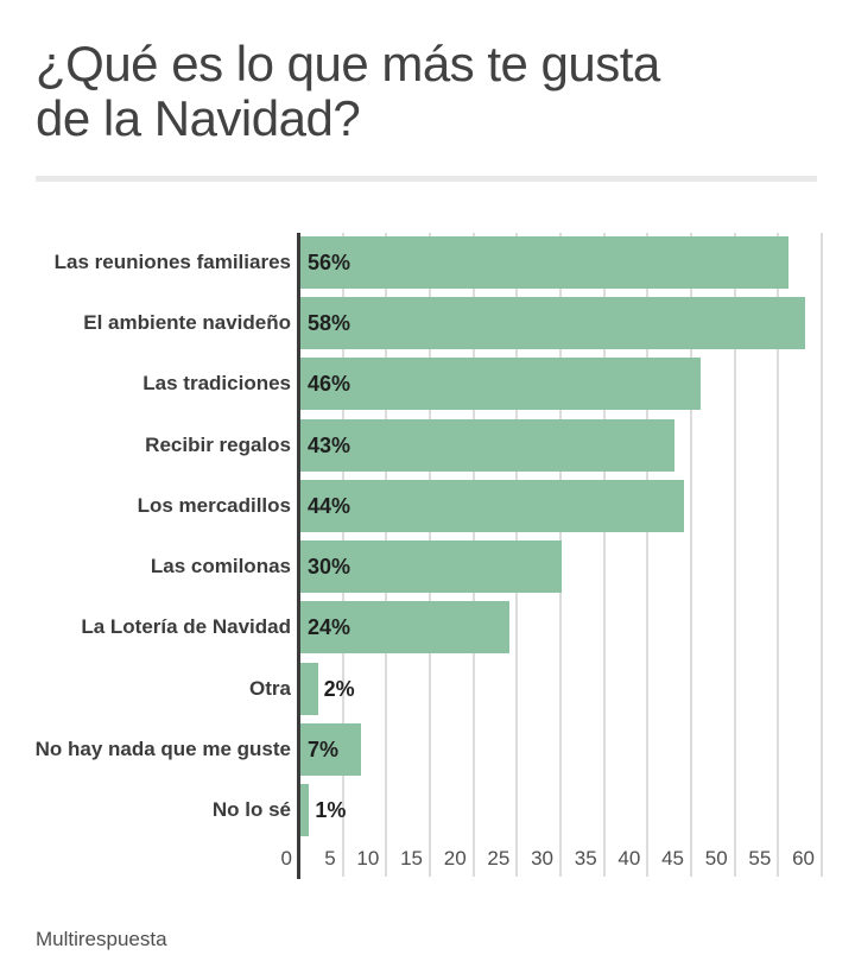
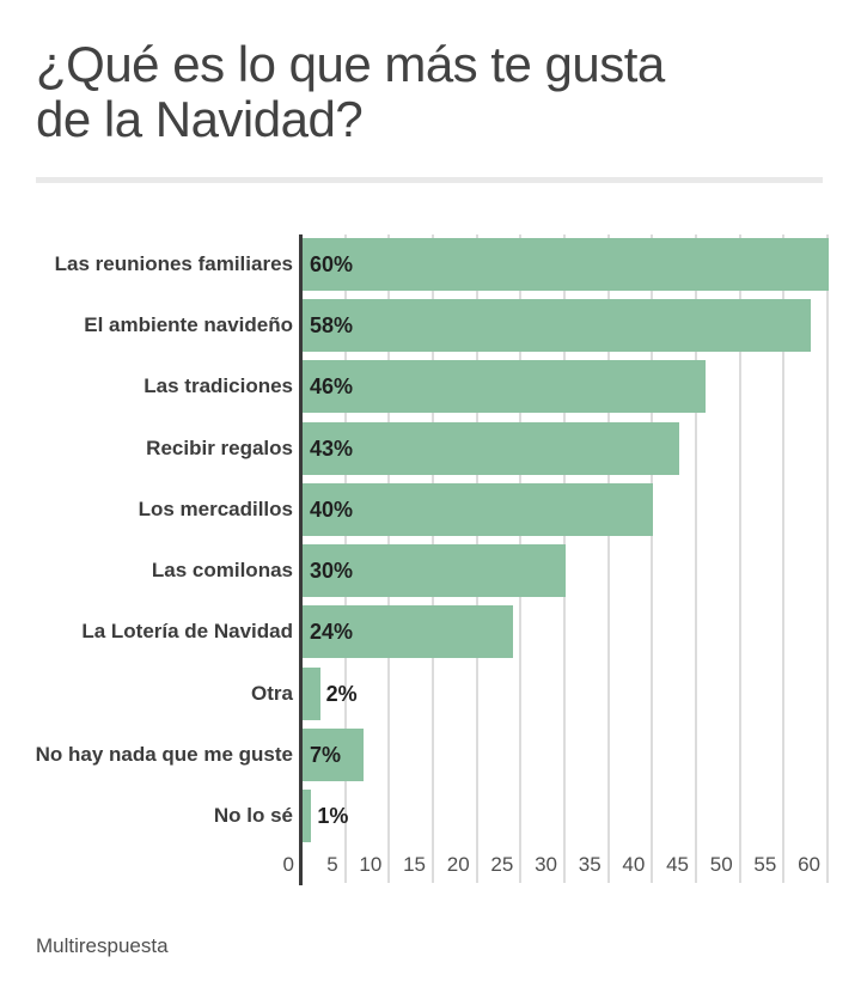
Las reuniones familiares: 56% -> 60%
Los mercadillos: 44% -> 40%
